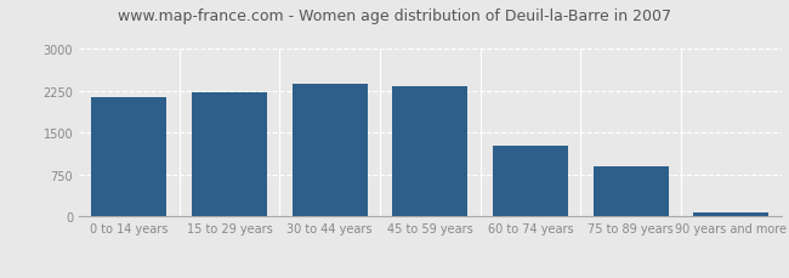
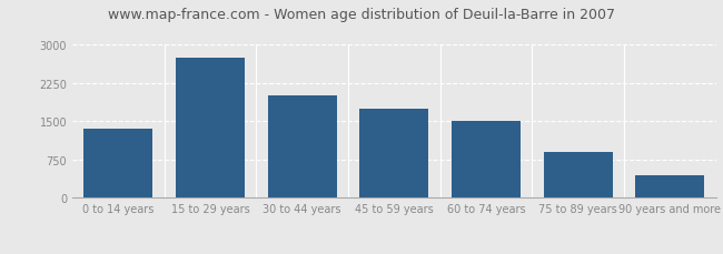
0 to 14 years: 2150 -> 1350
15 to 29 years: 2230 -> 2750
30 to 44 years: 2370 -> 2000
45 to 59 years: 2330 -> 1750
60 to 74 years: 1270 -> 1500
90 years and more: 80 -> 450
